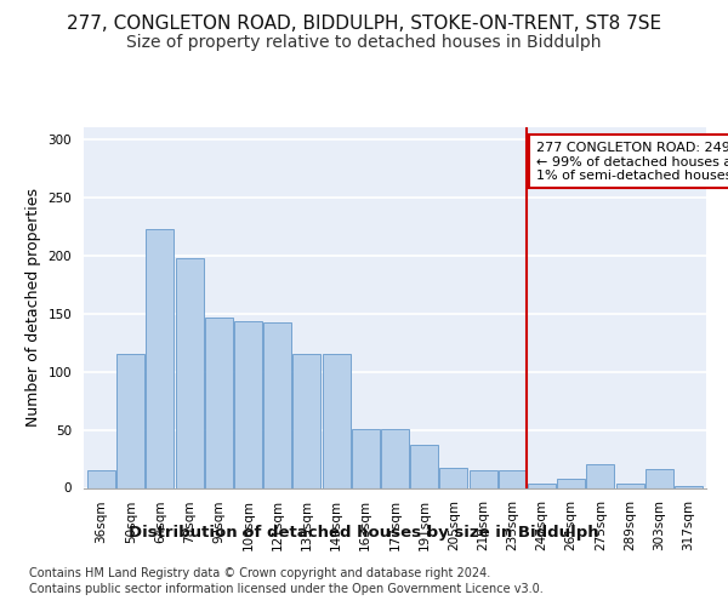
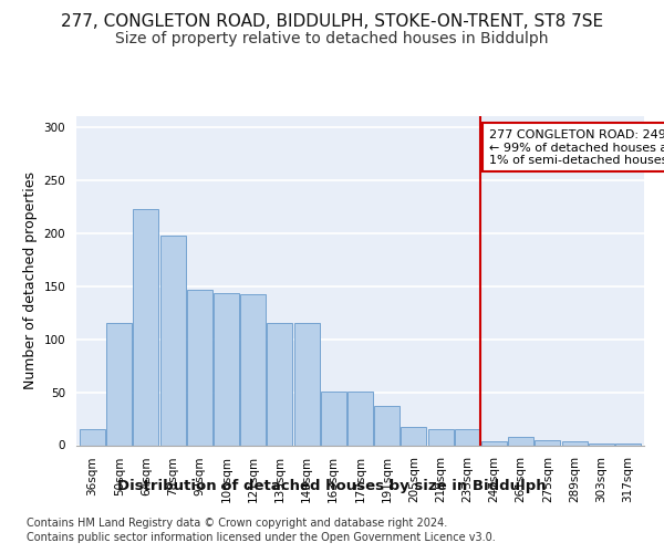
275sqm: 20 -> 5
303sqm: 16 -> 2
